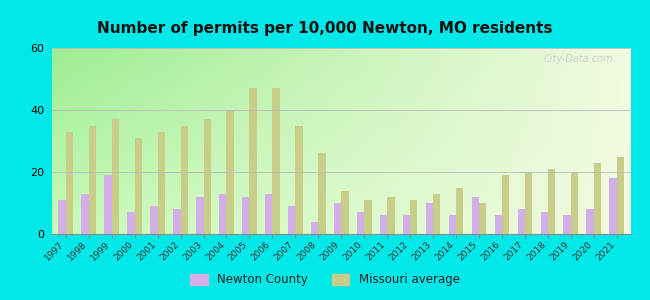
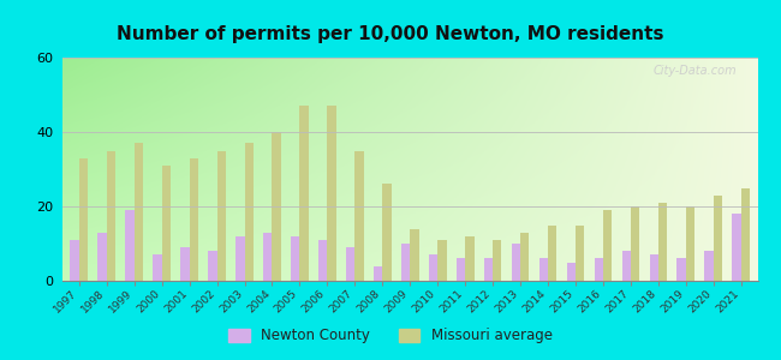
Newton County/2006: 13 -> 11
Newton County/2015: 12 -> 5
Missouri average/2015: 10 -> 15
